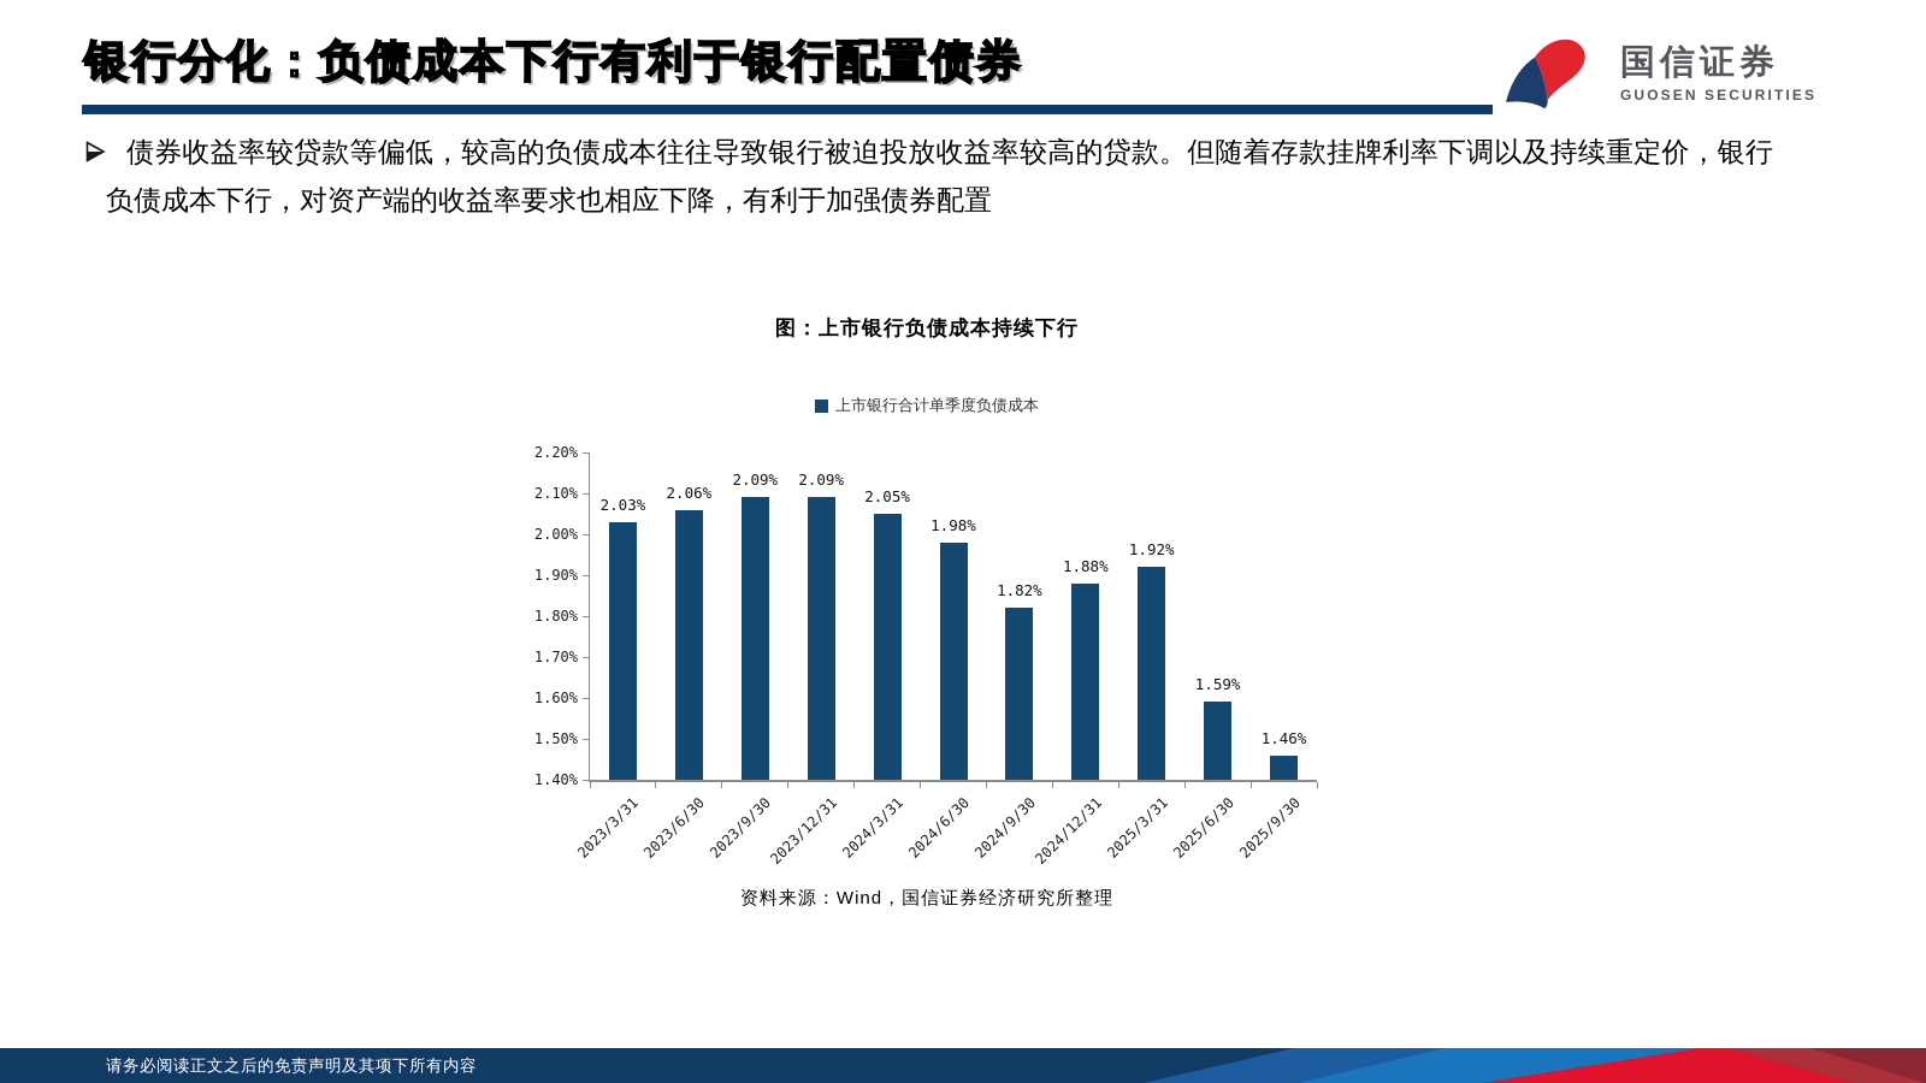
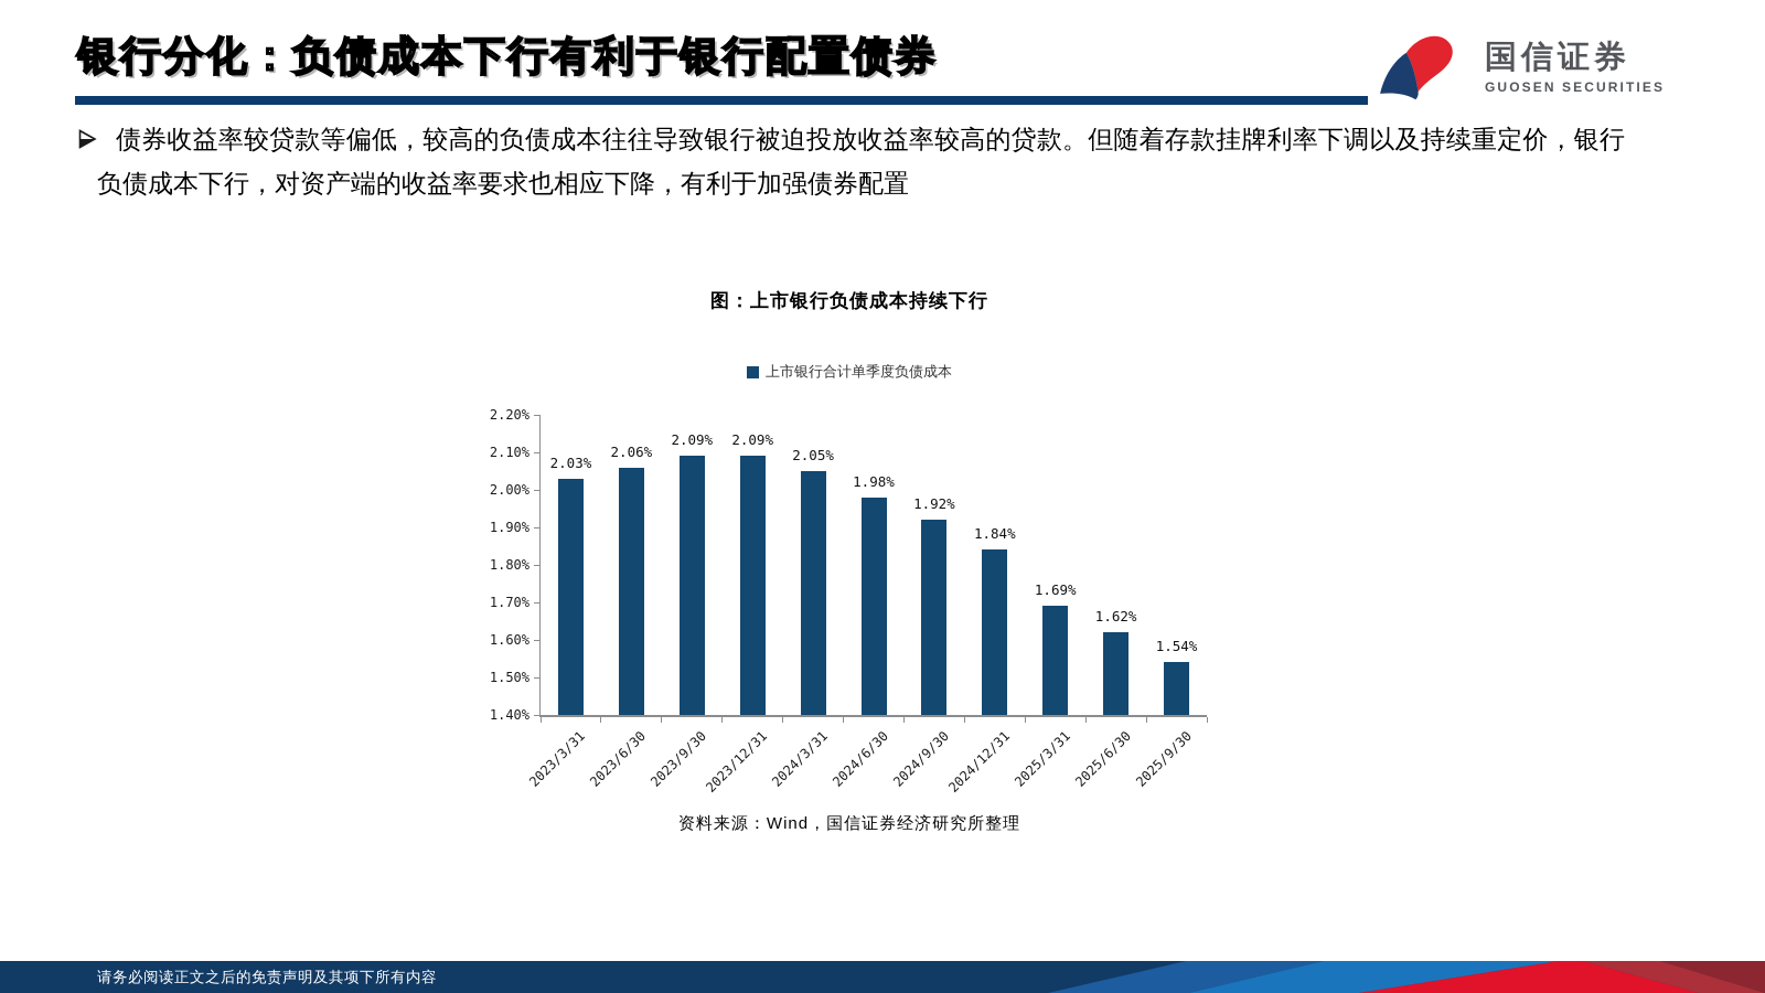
2024/9/30: 1.82% -> 1.92%
2024/12/31: 1.88% -> 1.84%
2025/3/31: 1.92% -> 1.69%
2025/6/30: 1.59% -> 1.62%
2025/9/30: 1.46% -> 1.54%
